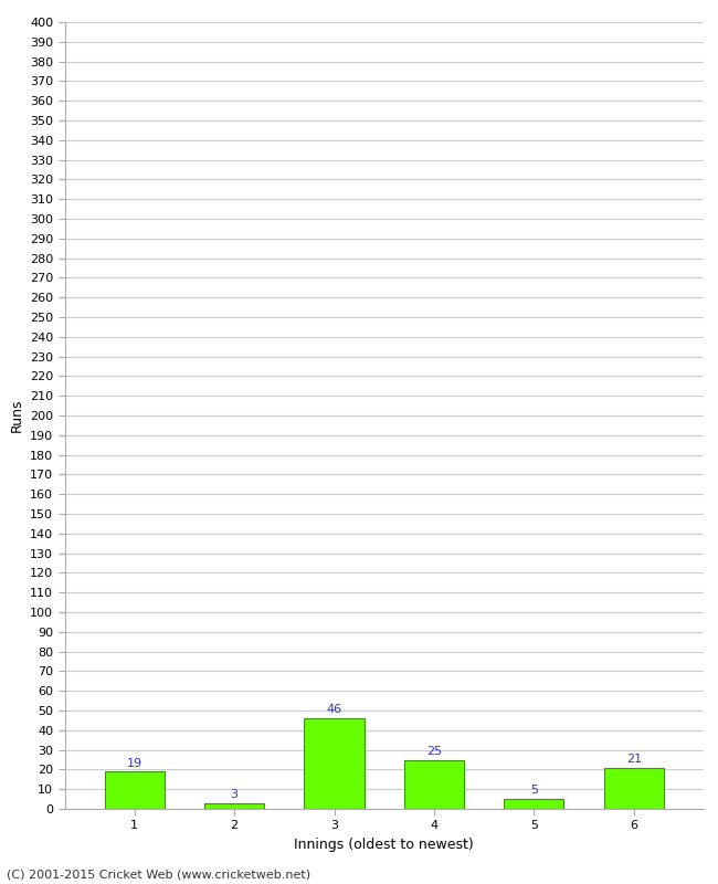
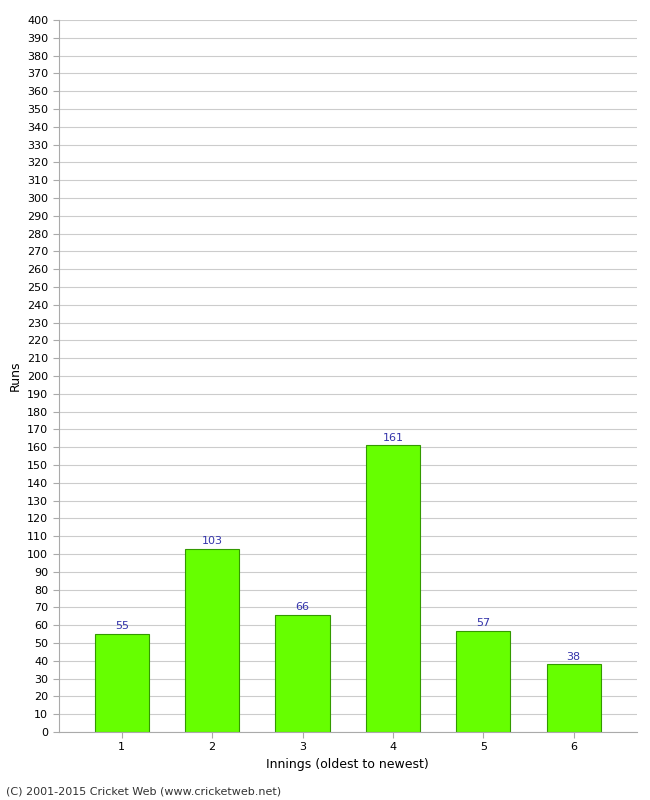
1: 19 -> 55
2: 3 -> 103
3: 46 -> 66
4: 25 -> 161
5: 5 -> 57
6: 21 -> 38
